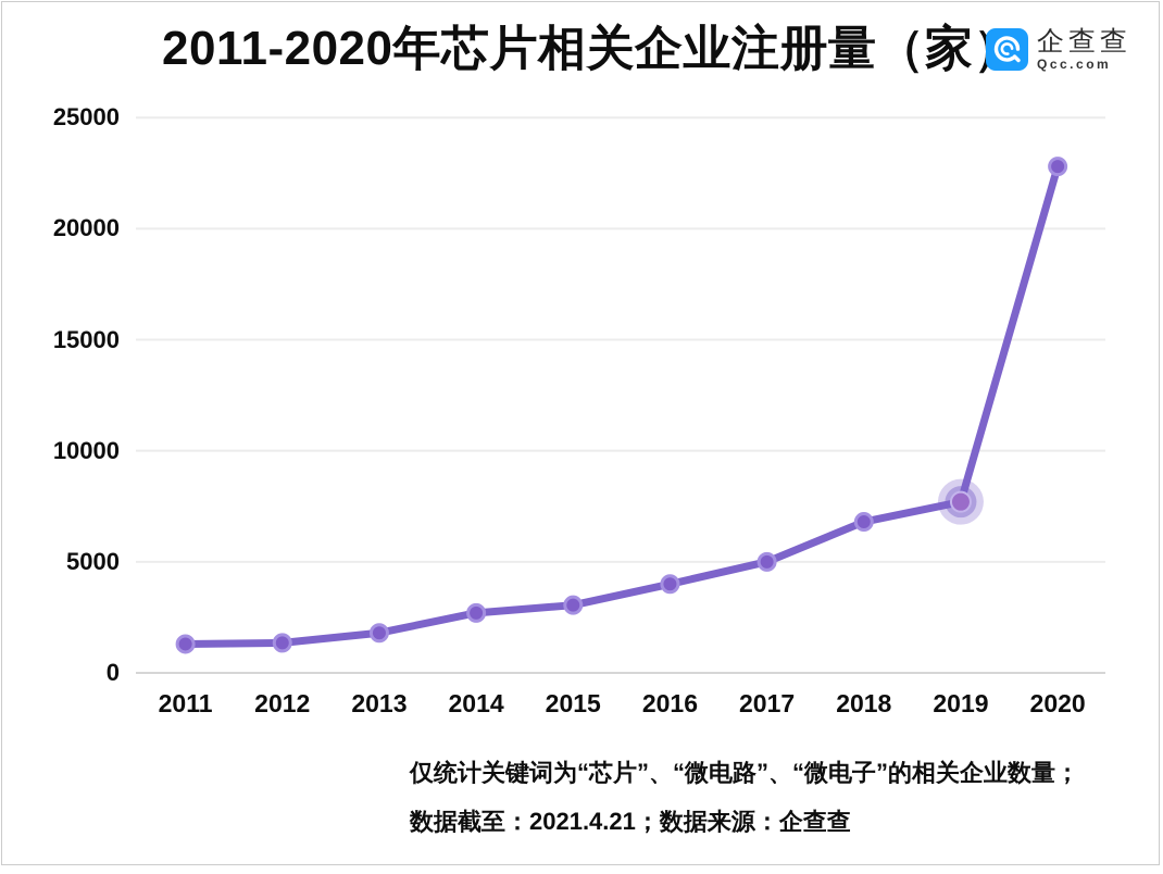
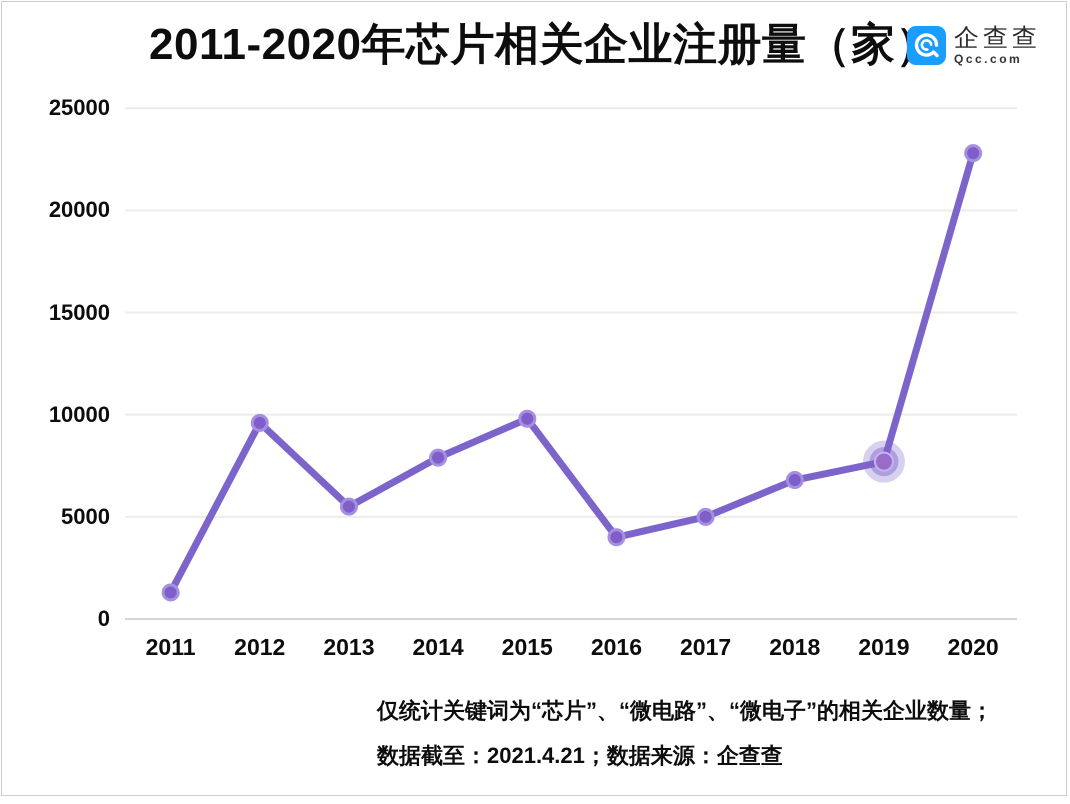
2012: 1400 -> 9600
2013: 1800 -> 5500
2014: 2700 -> 7900
2015: 3000 -> 9800
